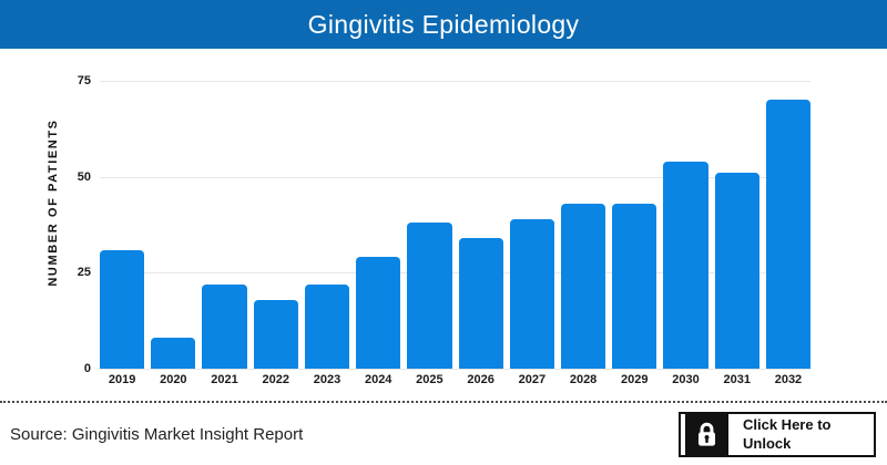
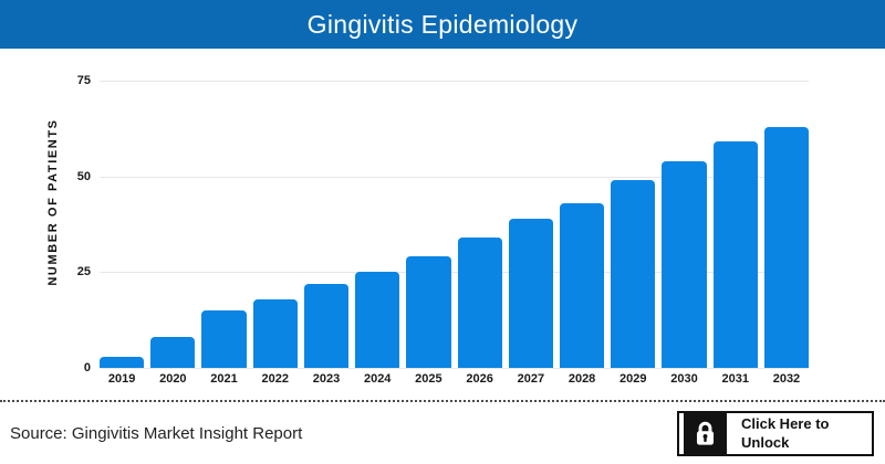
2019: 31 -> 3
2021: 22 -> 15
2024: 29 -> 25
2025: 38 -> 29
2029: 43 -> 49
2031: 51 -> 59
2032: 70 -> 63
